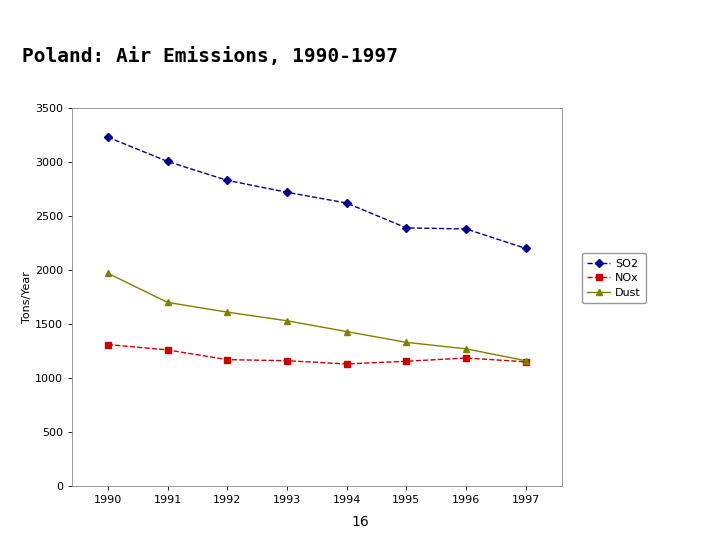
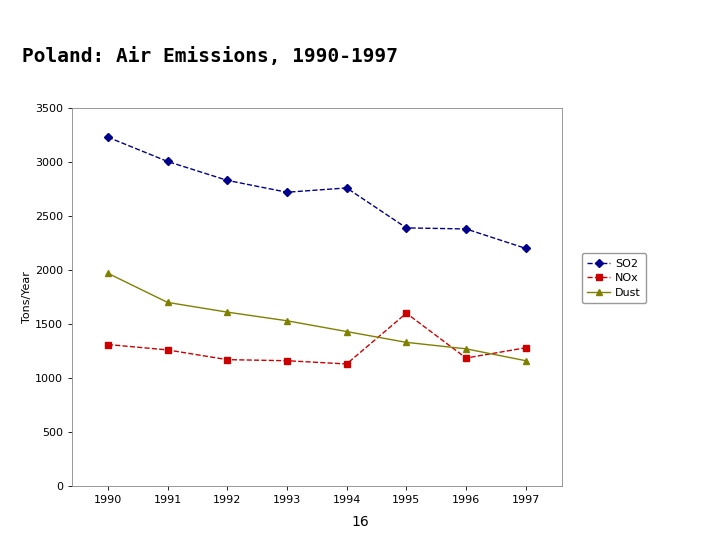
SO2/1994: 2620 -> 2760
NOx/1995: 1160 -> 1600
NOx/1997: 1150 -> 1280
